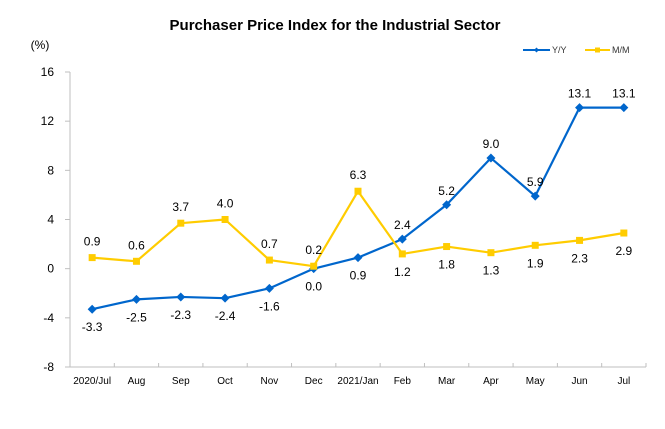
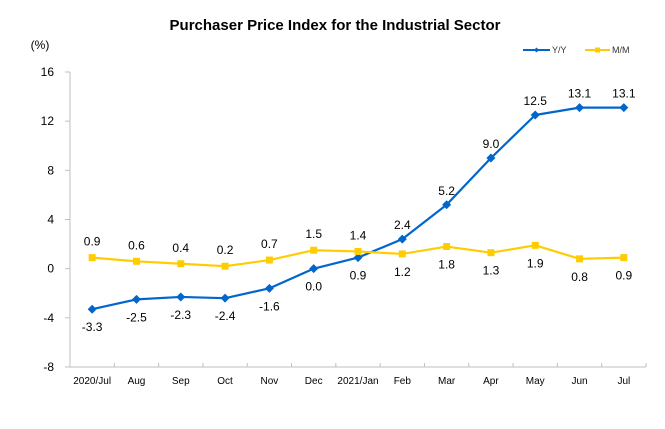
M/M/Sep: 3.7 -> 0.4
M/M/Oct: 4.0 -> 0.2
M/M/Dec: 0.2 -> 1.5
M/M/2021/Jan: 6.3 -> 1.4
Y/Y/May: 5.9 -> 12.5
M/M/Jun: 2.3 -> 0.8
M/M/Jul: 2.9 -> 0.9
